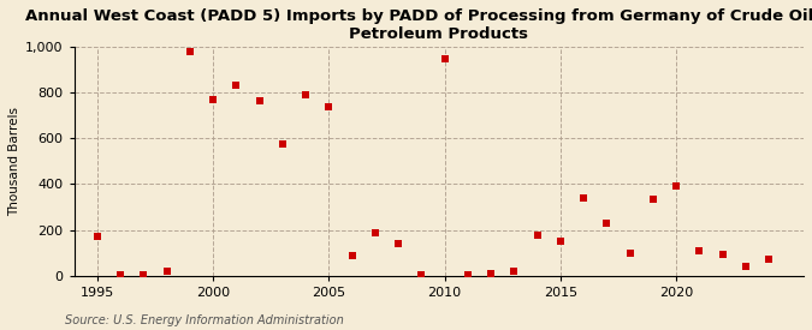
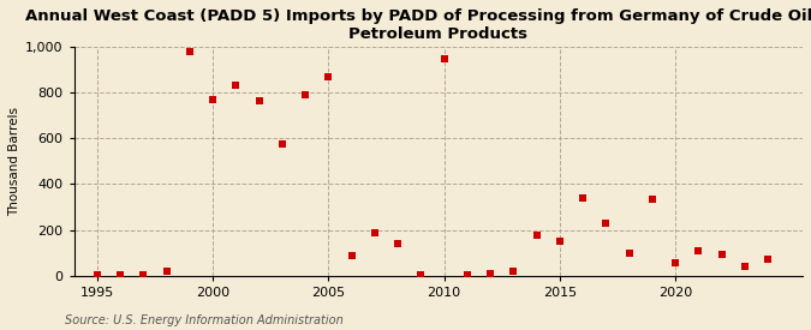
1995: 170 -> 0
2005: 740 -> 870
2020: 390 -> 60
